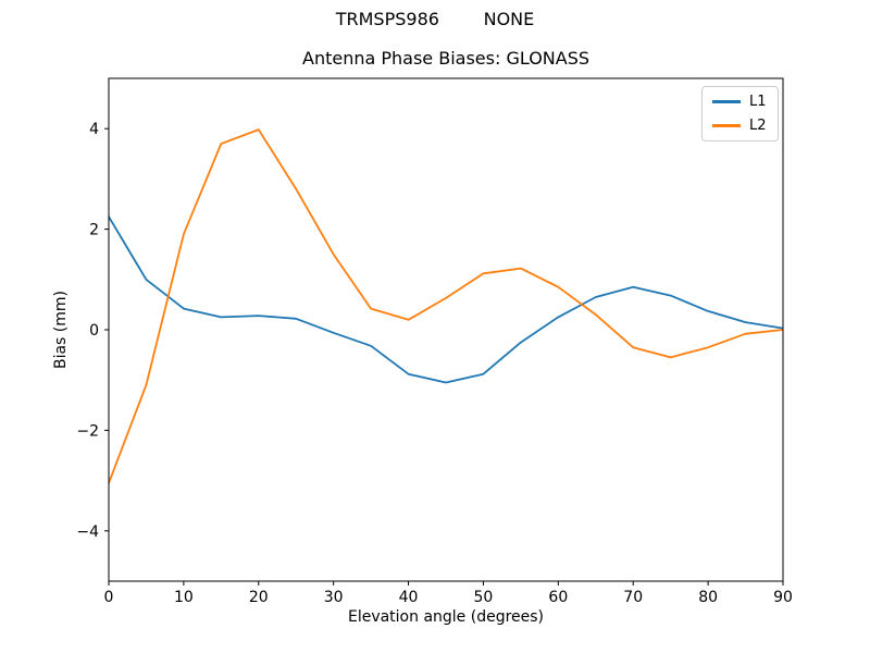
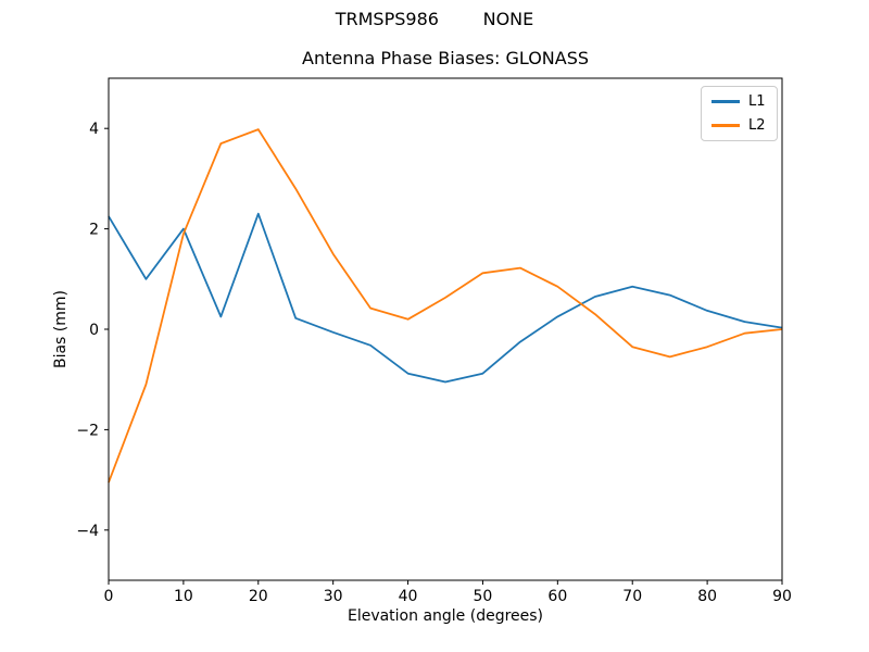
L1/10: 0.4 -> 2.0
L1/20: 0.3 -> 2.3
